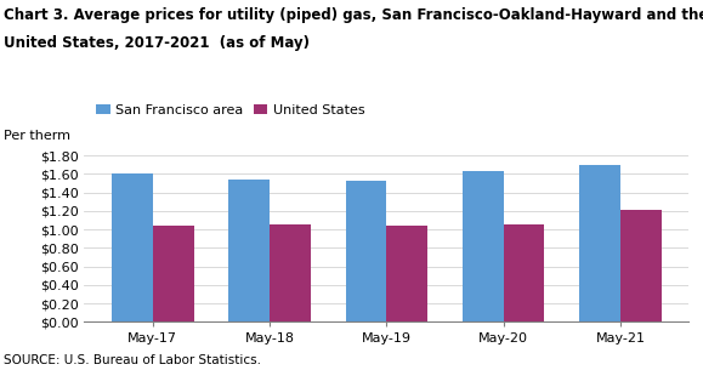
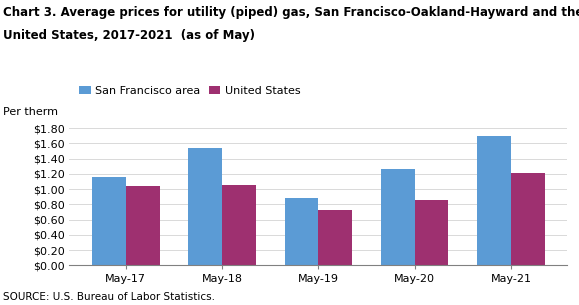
San Francisco area/May-17: $1.61 -> $1.16
San Francisco area/May-19: $1.53 -> $0.88
United States/May-19: $1.04 -> $0.72
San Francisco area/May-20: $1.63 -> $1.26
United States/May-20: $1.05 -> $0.86
